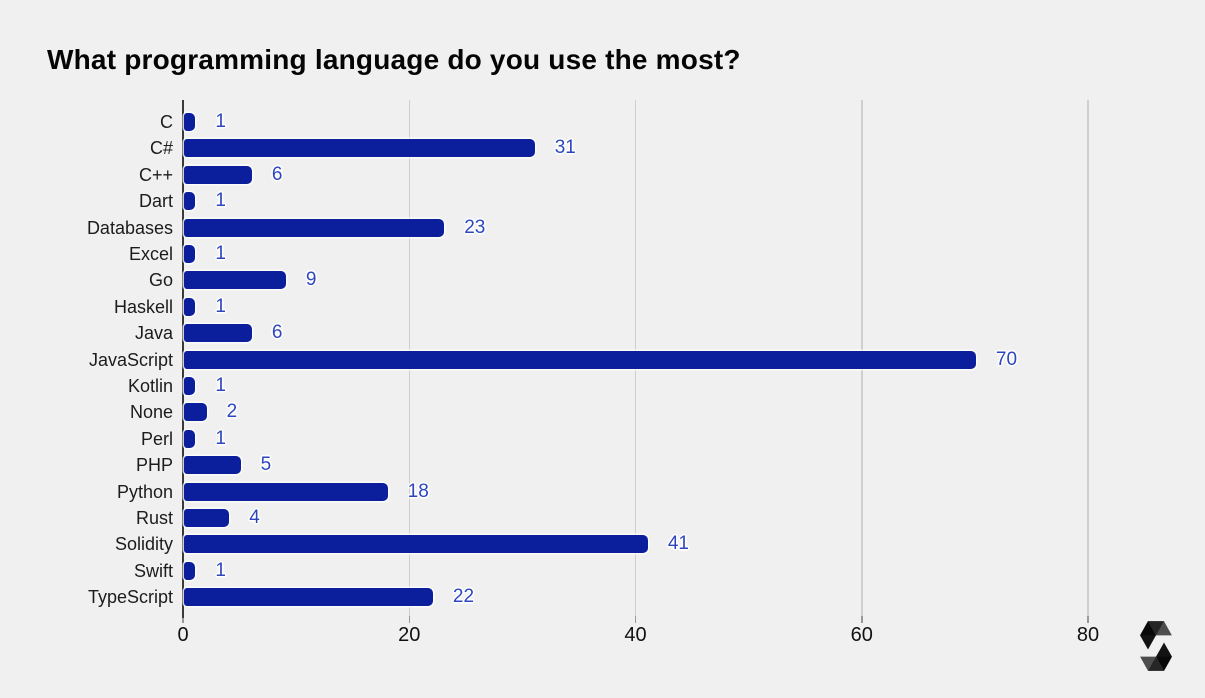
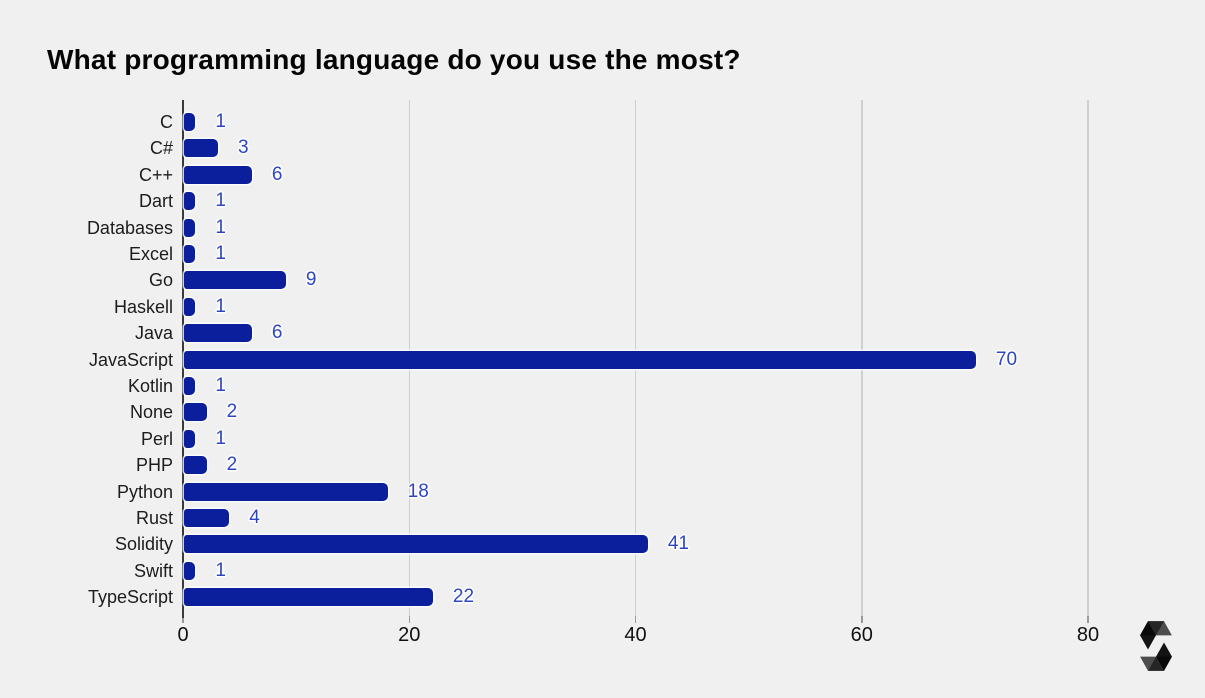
C#: 31 -> 3
Databases: 23 -> 1
PHP: 5 -> 2
